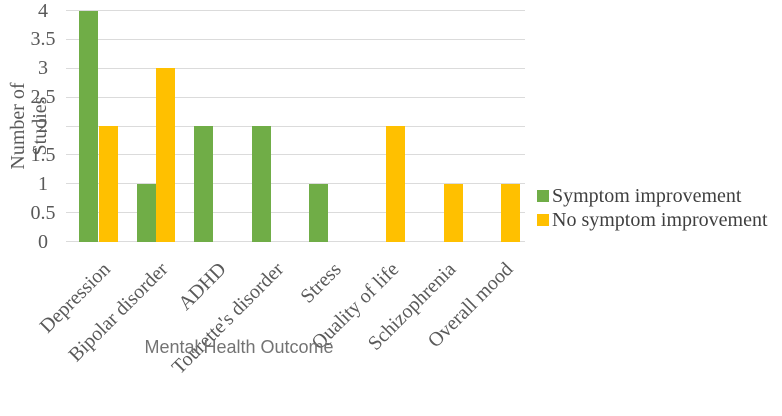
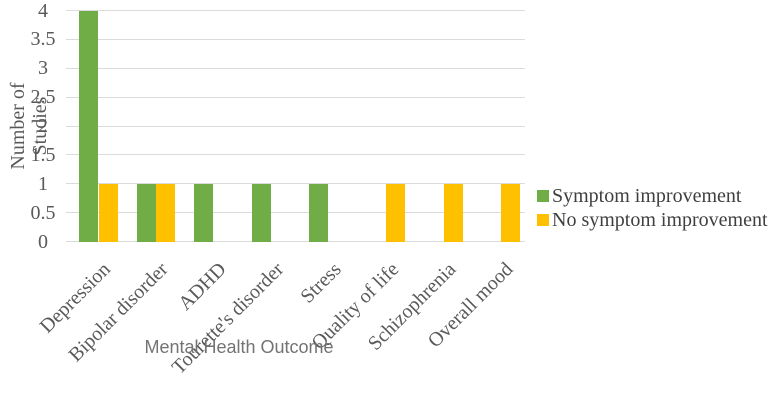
No symptom improvement/Depression: 2 -> 1
No symptom improvement/Bipolar disorder: 3 -> 1
Symptom improvement/ADHD: 2 -> 1
Symptom improvement/Tourette's disorder: 2 -> 1
No symptom improvement/Quality of life: 2 -> 1
